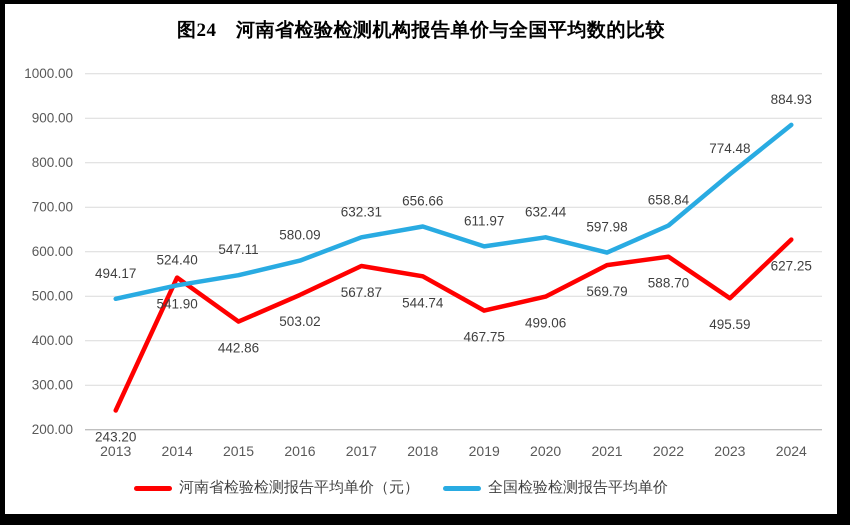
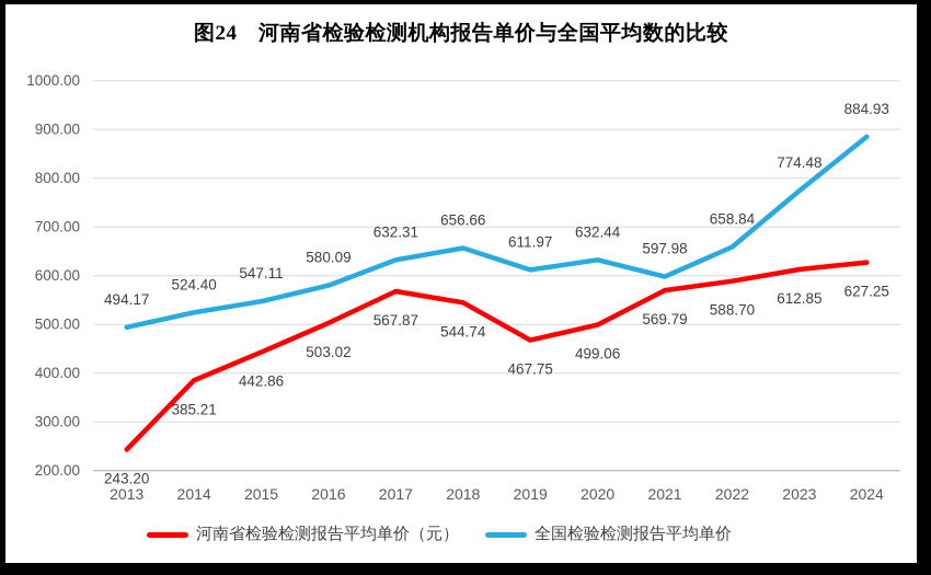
河南省检验检测报告平均单价（元）/2014: 541.90 -> 385.21
河南省检验检测报告平均单价（元）/2023: 495.59 -> 612.85
